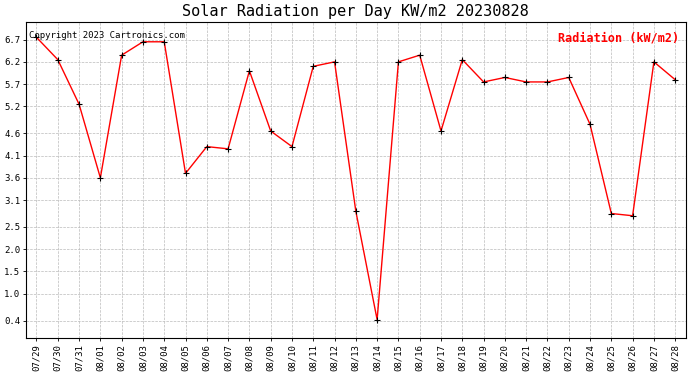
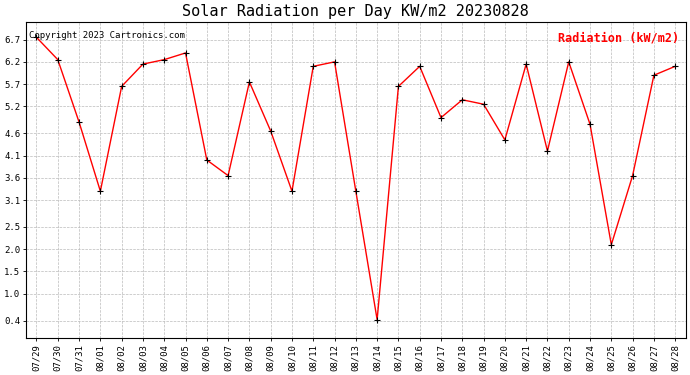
07/31: 5.25 -> 4.85
08/01: 3.60 -> 3.30
08/02: 6.35 -> 5.65
08/03: 6.65 -> 6.15
08/04: 6.65 -> 6.25
08/05: 3.70 -> 6.40
08/06: 4.30 -> 4.00
08/07: 4.25 -> 3.65
08/08: 6.00 -> 5.75
08/10: 4.30 -> 3.30
08/13: 2.85 -> 3.30
08/15: 6.20 -> 5.65
08/16: 6.35 -> 6.10
08/17: 4.65 -> 4.95
08/18: 6.25 -> 5.35
08/19: 5.75 -> 5.25
08/20: 5.85 -> 4.45
08/21: 5.75 -> 6.15
08/22: 5.75 -> 4.20
08/23: 5.85 -> 6.20
08/25: 2.80 -> 2.10
08/26: 2.75 -> 3.65
08/27: 6.20 -> 5.90
08/28: 5.80 -> 6.10
